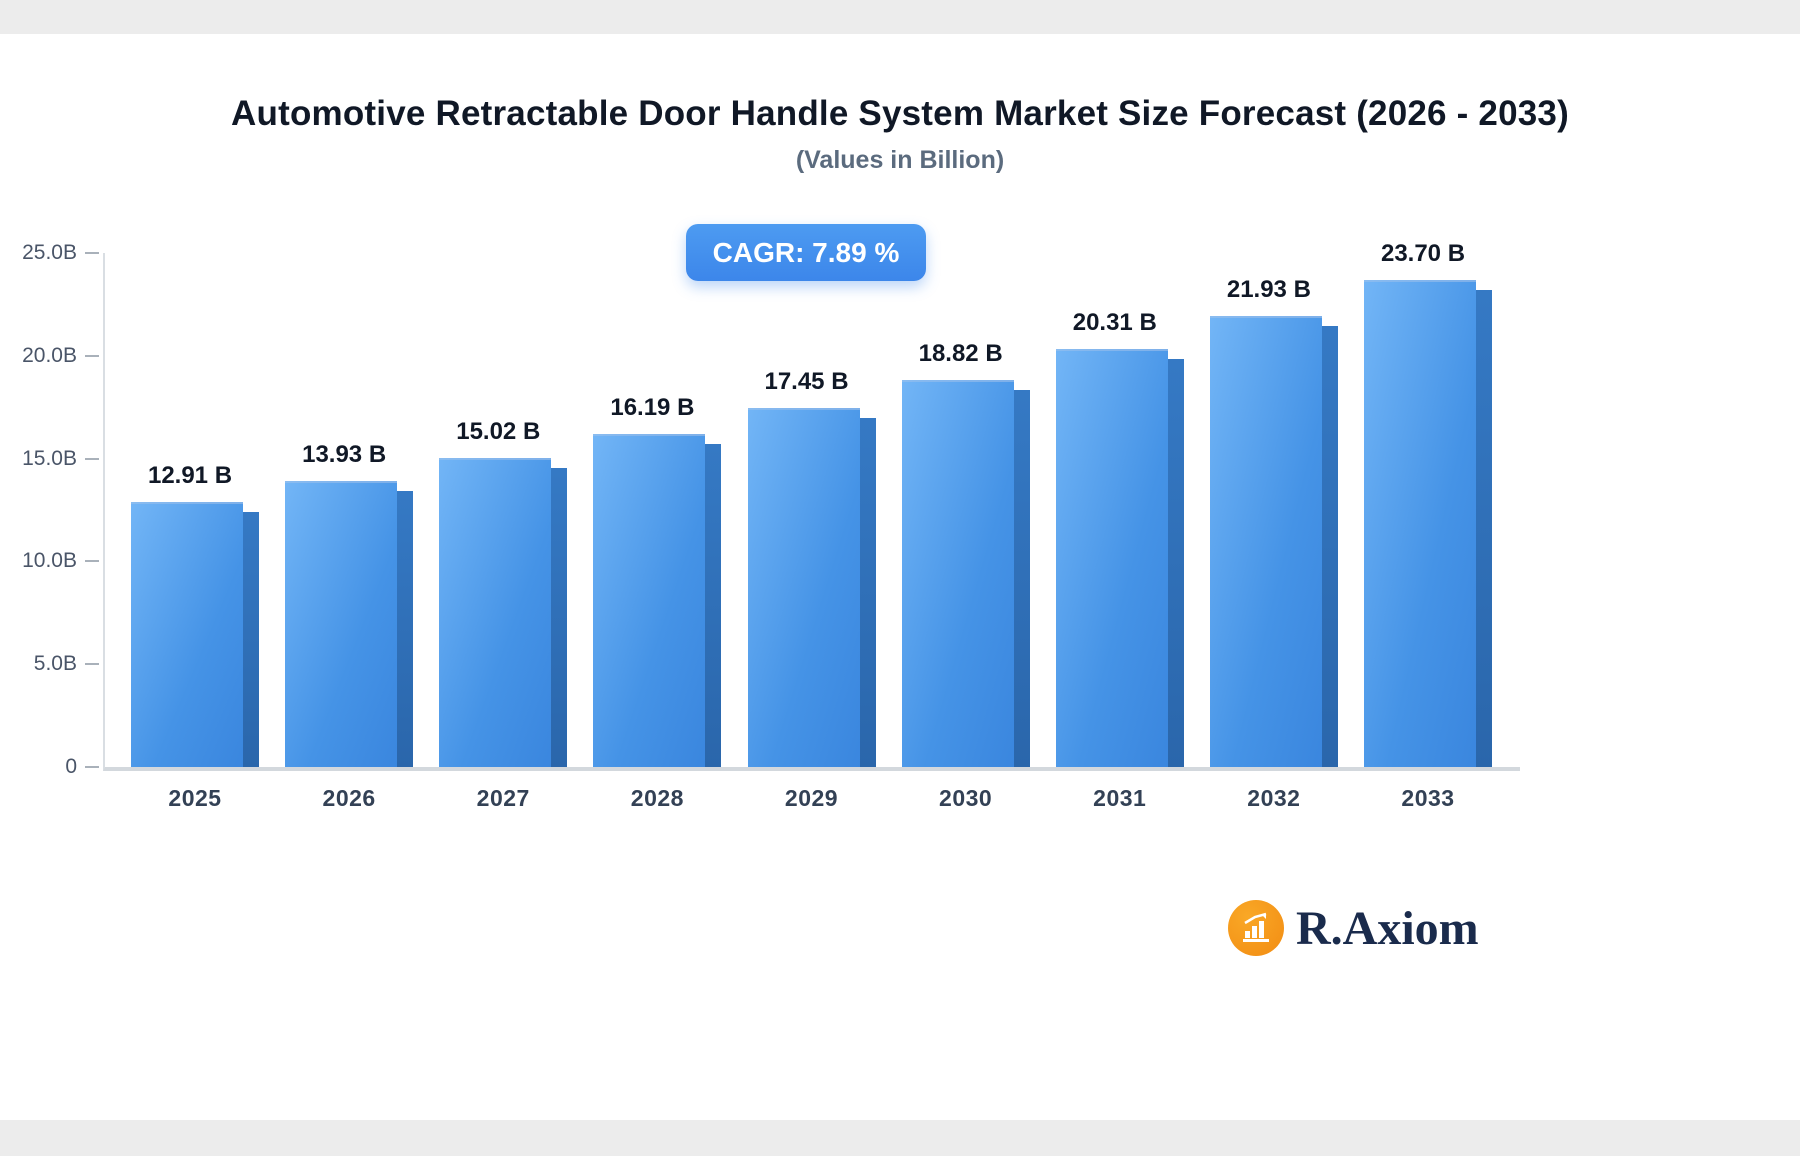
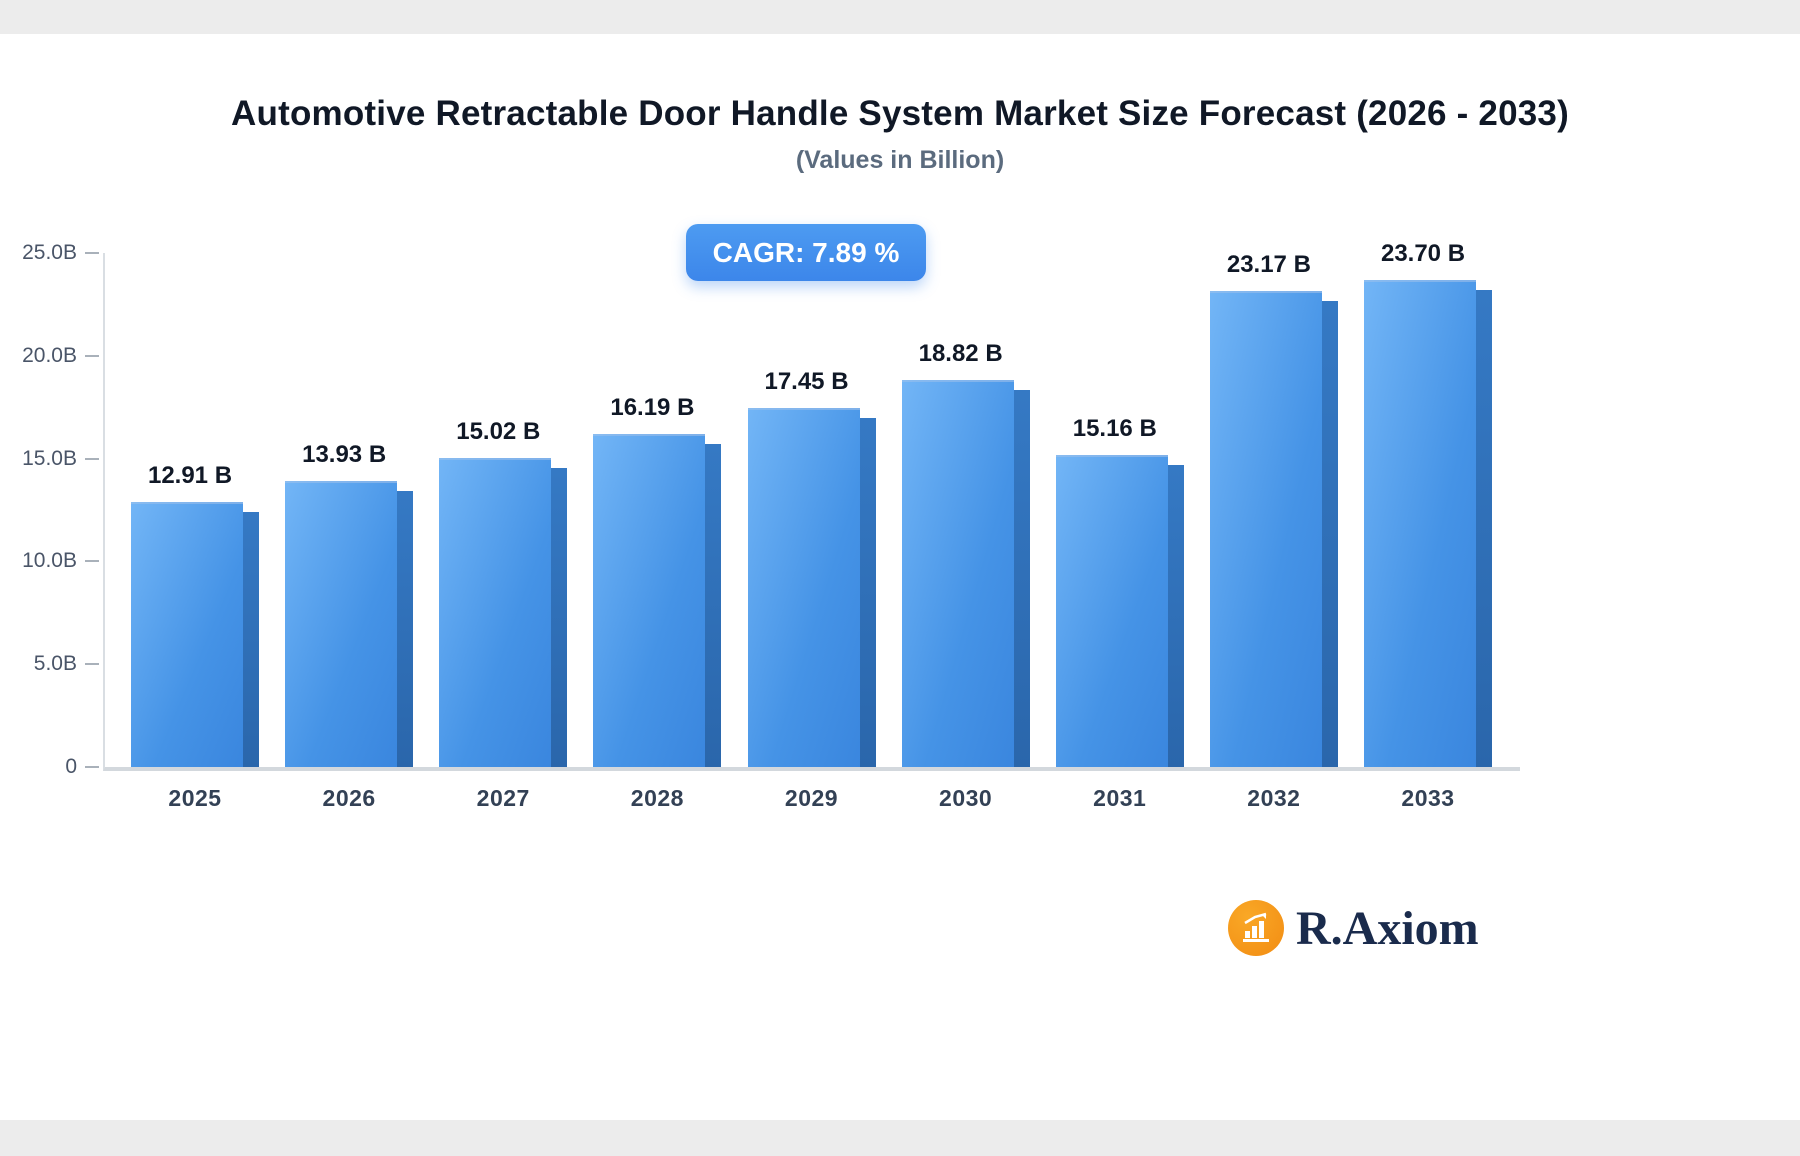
2031: 20.31 -> 15.16
2032: 21.93 -> 23.17
